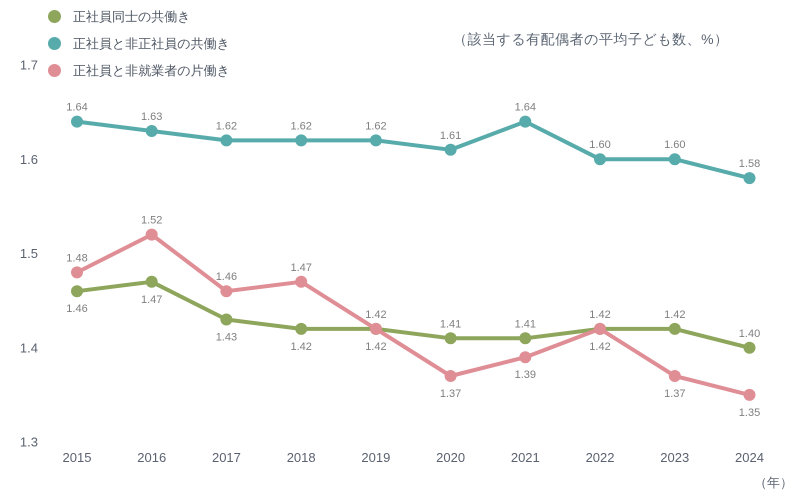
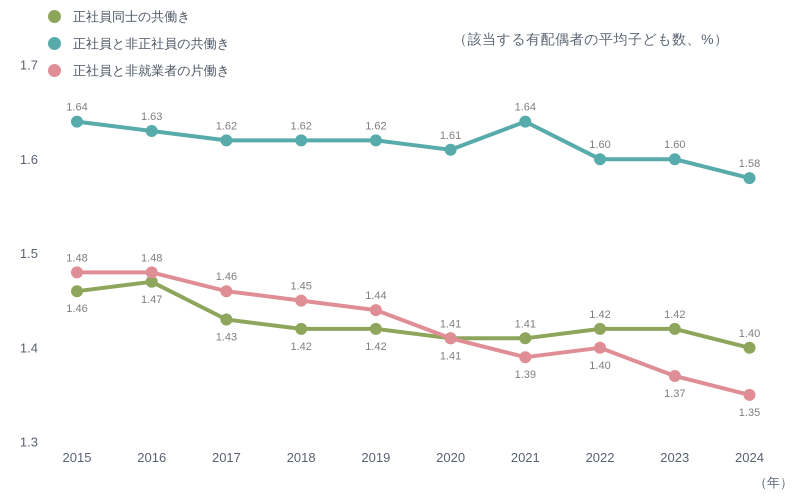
正社員と非就業者の片働き/2016: 1.52 -> 1.48
正社員と非就業者の片働き/2018: 1.47 -> 1.45
正社員と非就業者の片働き/2019: 1.42 -> 1.44
正社員と非就業者の片働き/2020: 1.37 -> 1.41
正社員と非就業者の片働き/2022: 1.42 -> 1.40
